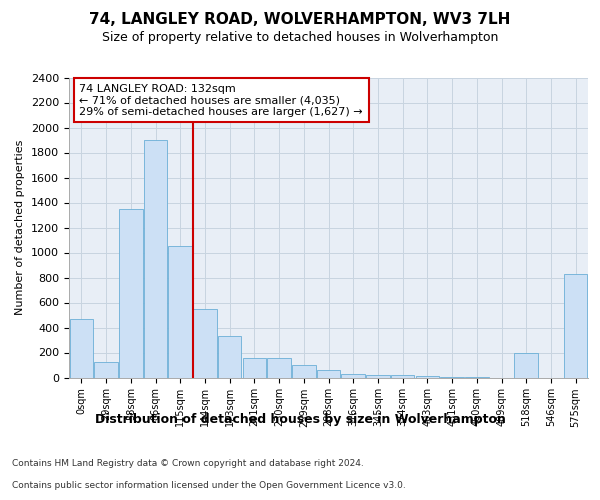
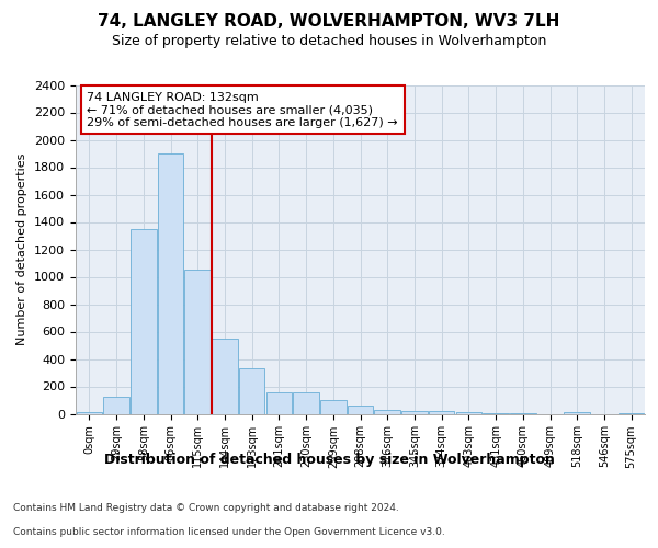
0sqm: 470 -> 10
518sqm: 200 -> 20
575sqm: 830 -> 10
